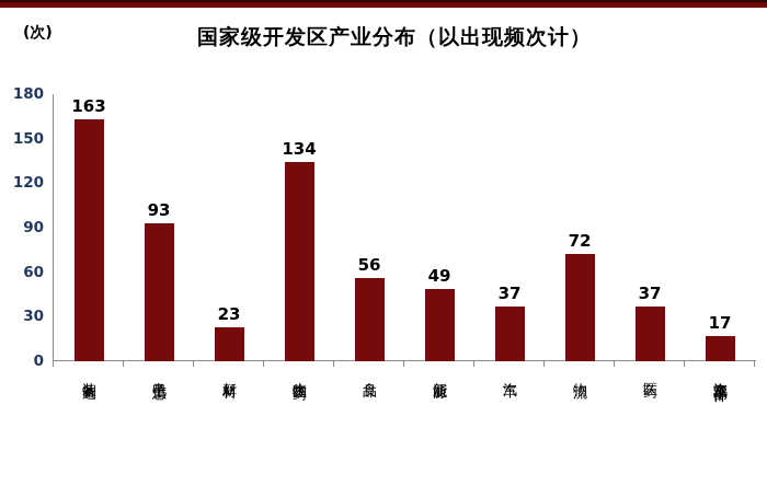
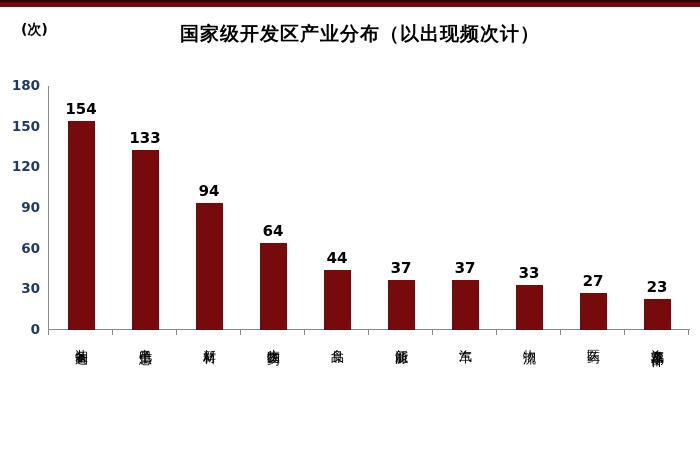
装备制造: 163 -> 154
电子信息: 93 -> 133
新材料: 23 -> 94
生物医药: 134 -> 64
食品: 56 -> 44
新能源: 49 -> 37
物流: 72 -> 33
医药: 37 -> 27
汽车及零部件: 17 -> 23
